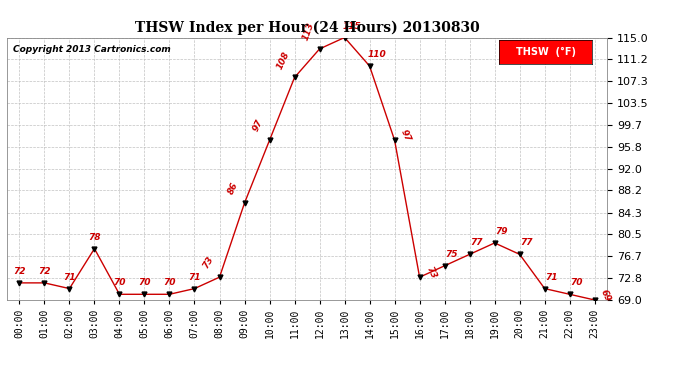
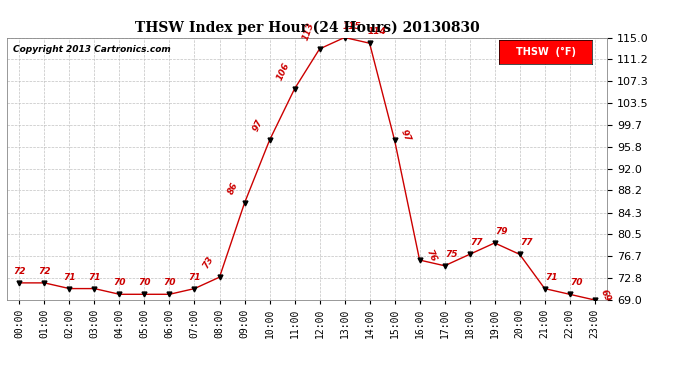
03:00: 78 -> 71
11:00: 108 -> 106
14:00: 110 -> 114
16:00: 73 -> 76
